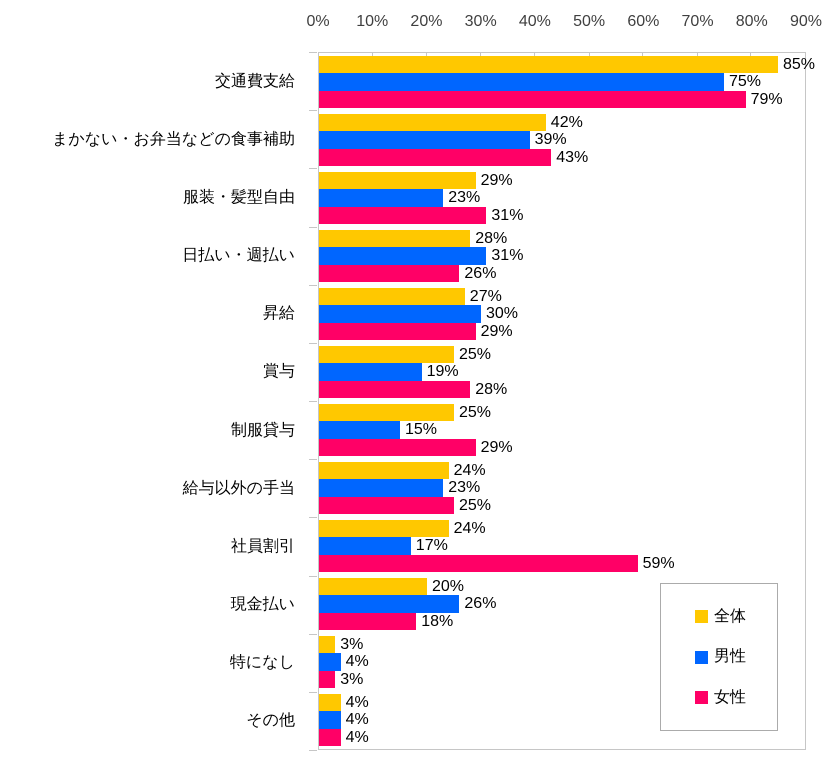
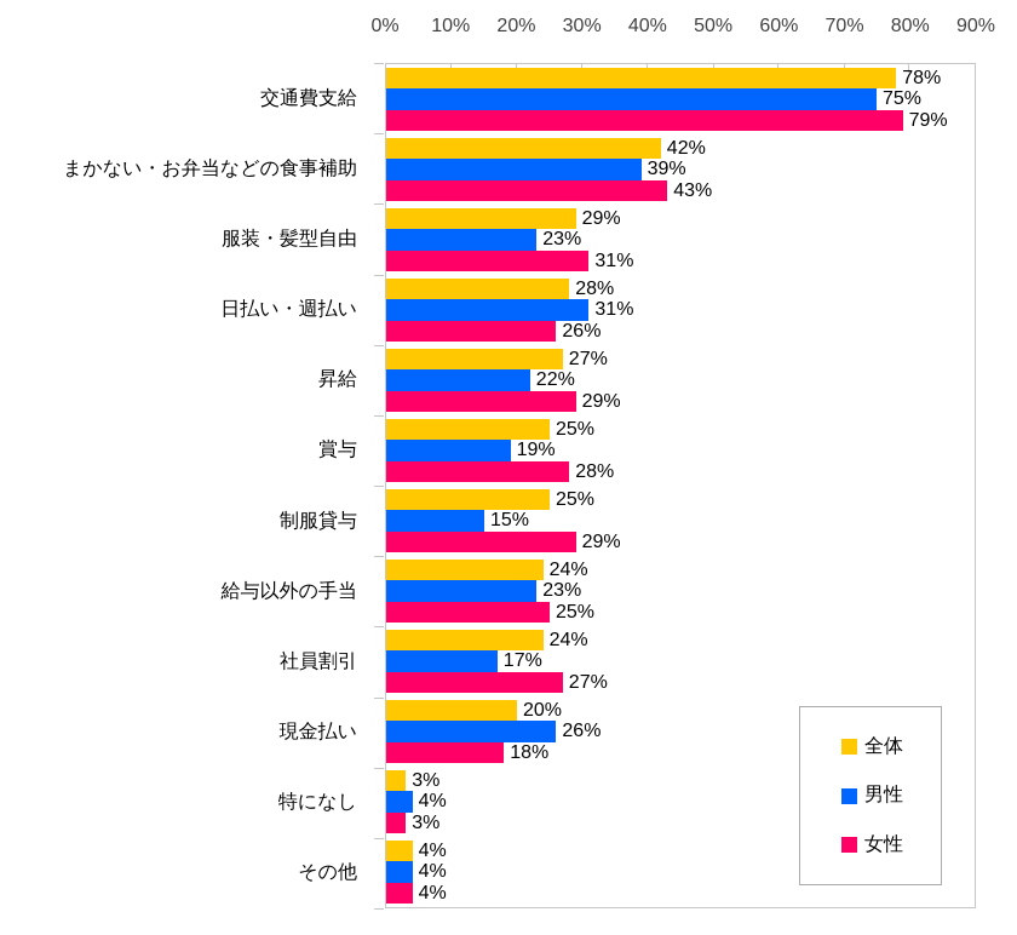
全体/交通費支給: 85% -> 78%
男性/昇給: 30% -> 22%
女性/社員割引: 59% -> 27%
